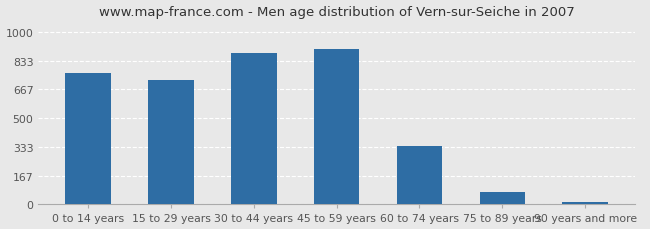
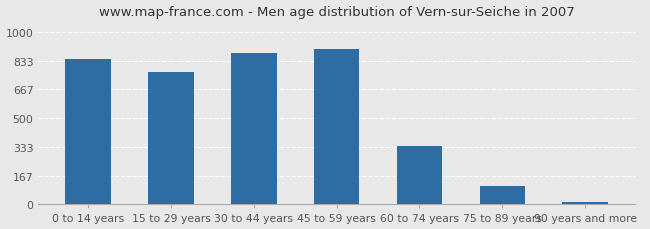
0 to 14 years: 760 -> 840
15 to 29 years: 720 -> 770
75 to 89 years: 70 -> 100
